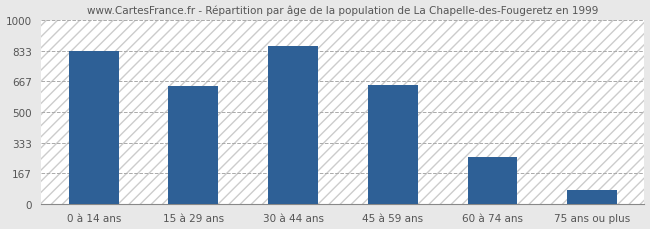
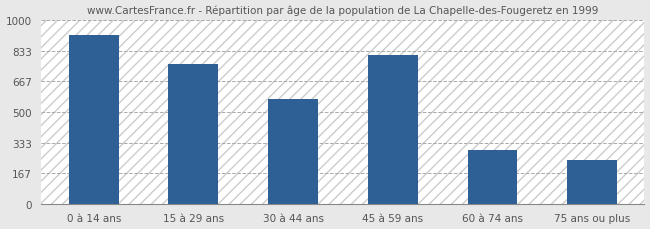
0 à 14 ans: 830 -> 920
15 à 29 ans: 640 -> 760
30 à 44 ans: 860 -> 570
45 à 59 ans: 640 -> 810
60 à 74 ans: 260 -> 290
75 ans ou plus: 80 -> 240
